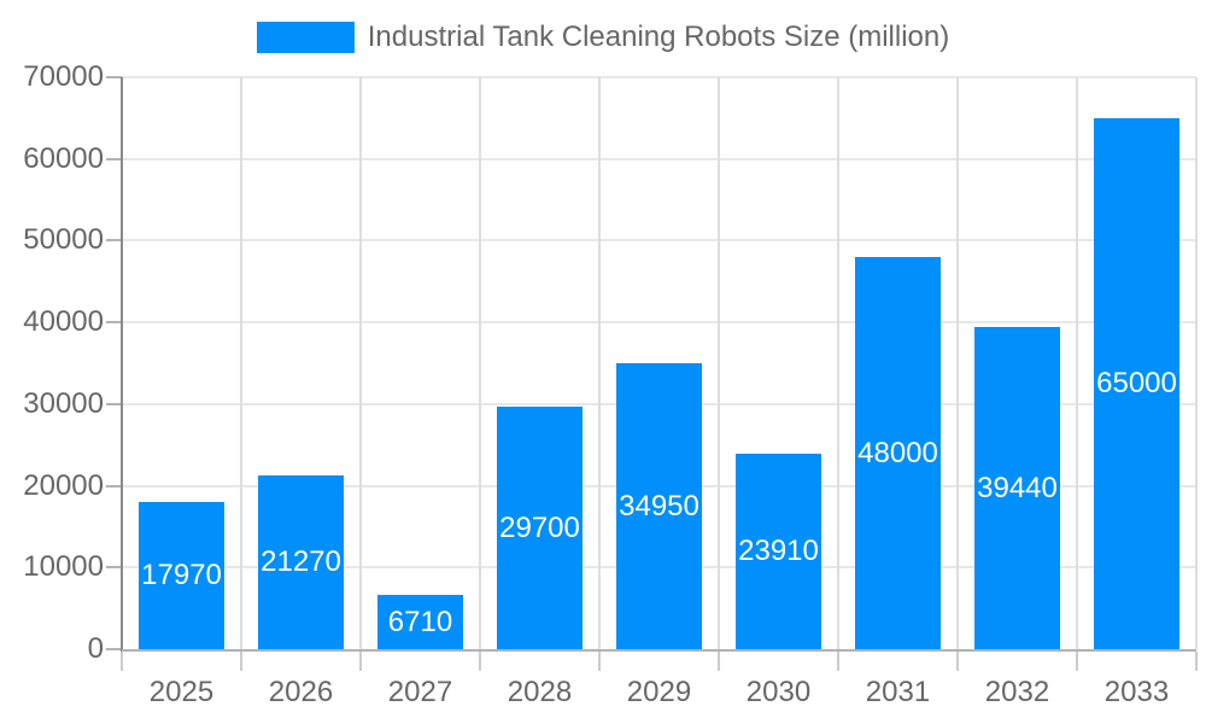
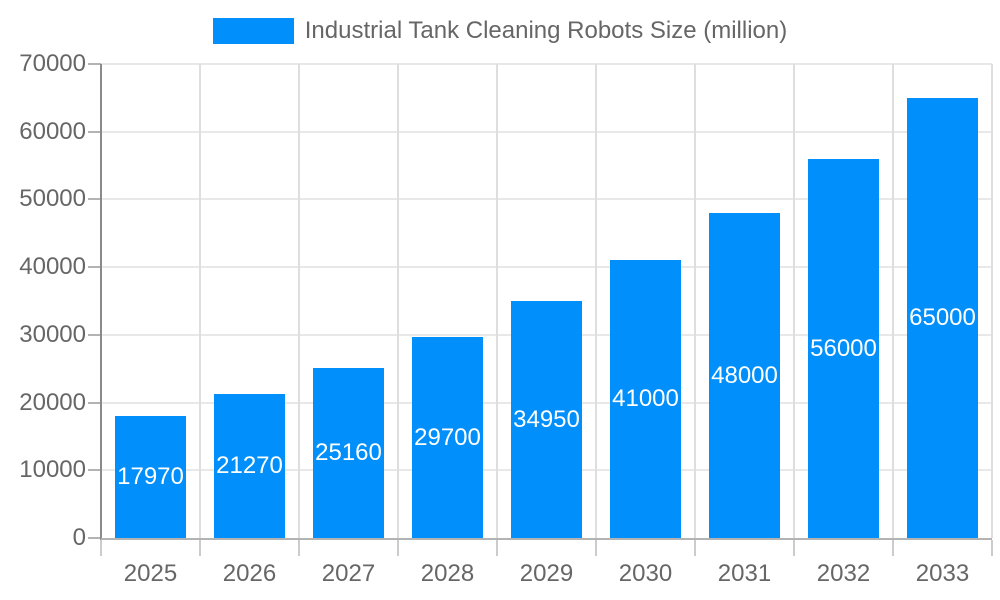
2027: 6710 -> 25160
2030: 23910 -> 41000
2032: 39440 -> 56000
